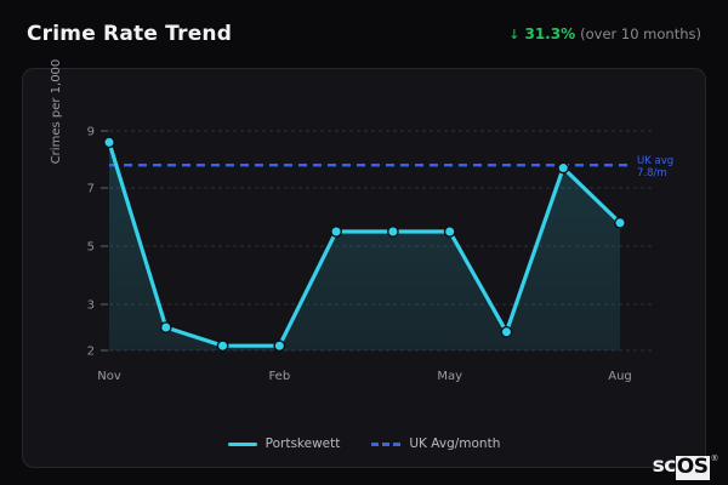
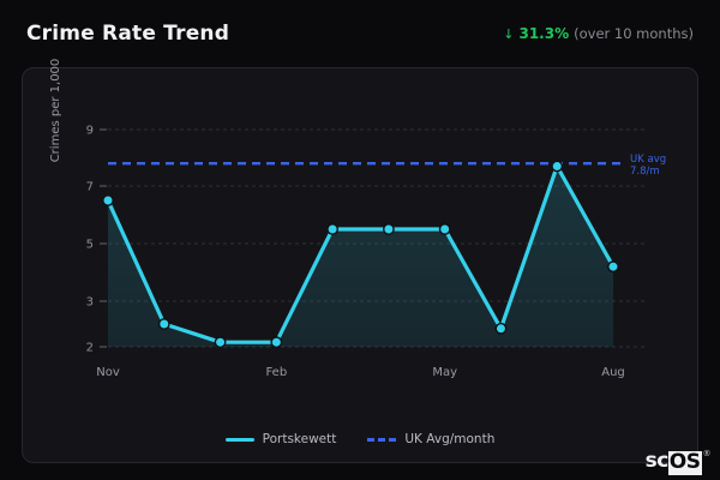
Nov: 8.6 -> 6.5
Aug: 5.8 -> 4.2
